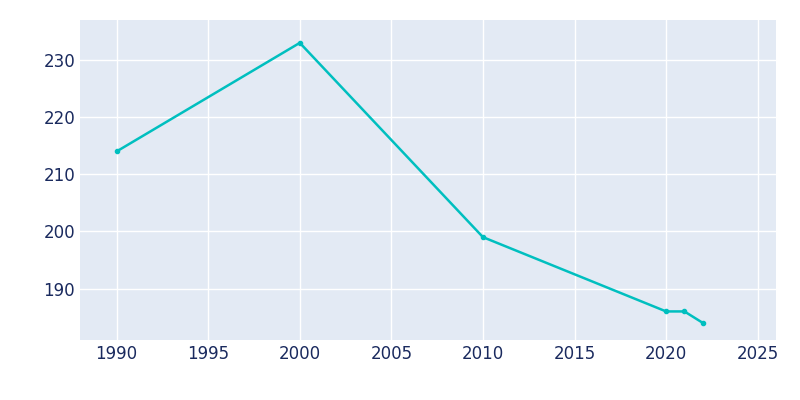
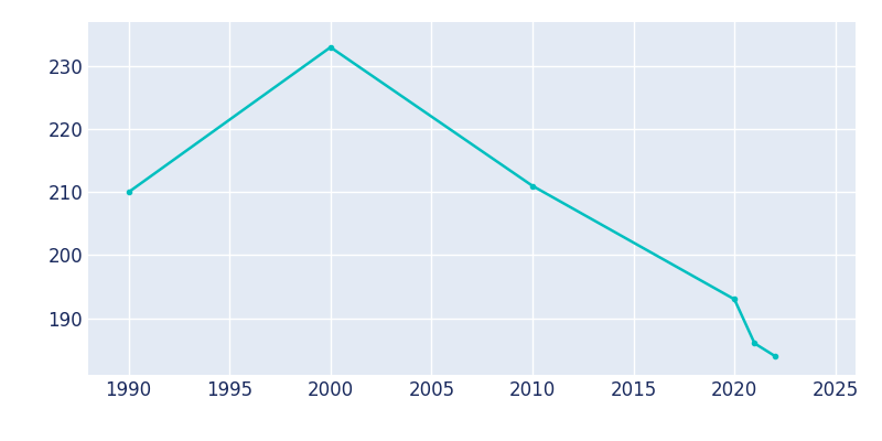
1990: 214 -> 210
2010: 199 -> 211
2020: 186 -> 193
